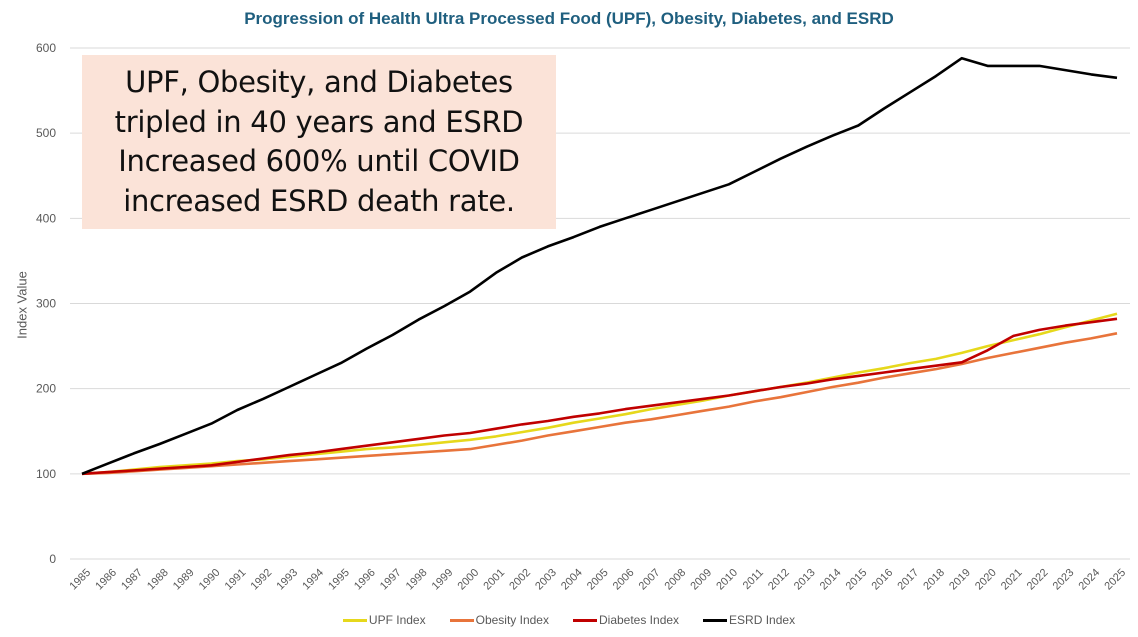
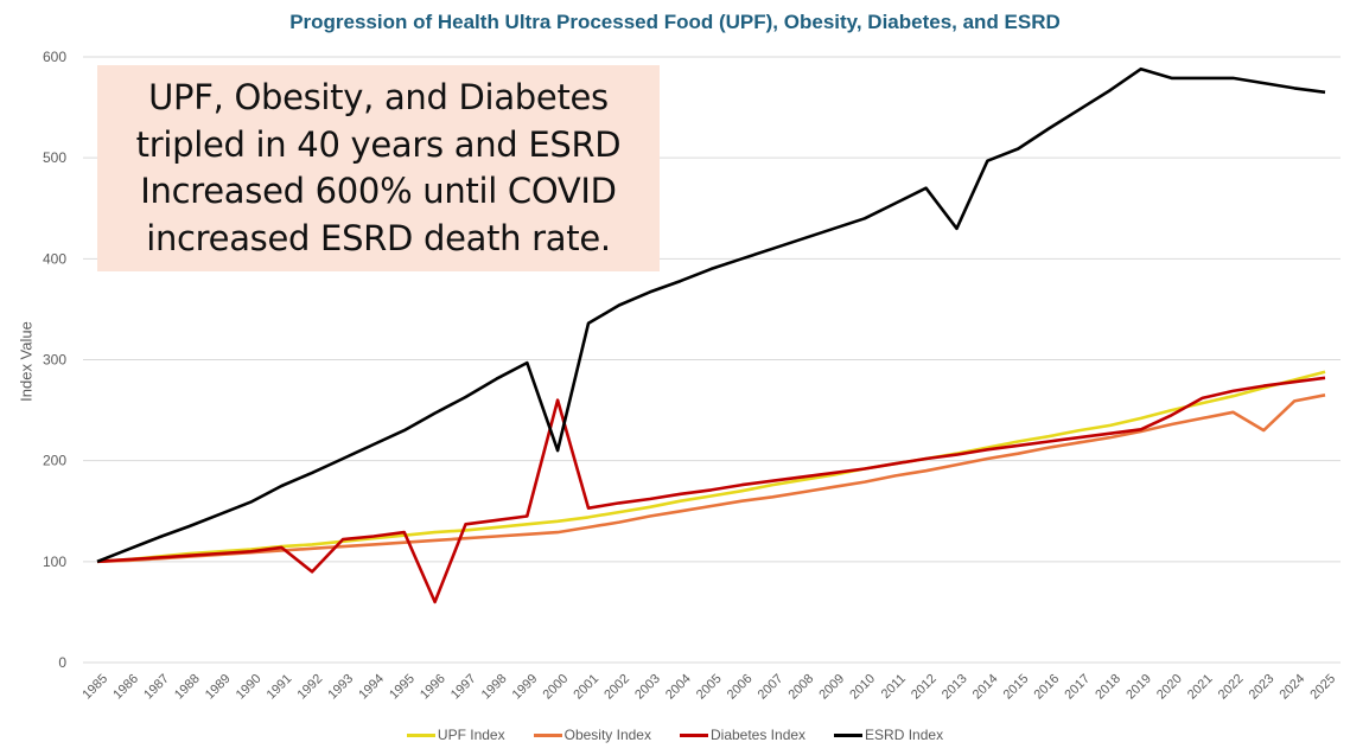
Diabetes Index/1992: 120 -> 90
Diabetes Index/1996: 130 -> 60
Diabetes Index/2000: 150 -> 260
ESRD Index/2000: 310 -> 210
ESRD Index/2013: 480 -> 430
Obesity Index/2023: 250 -> 230
